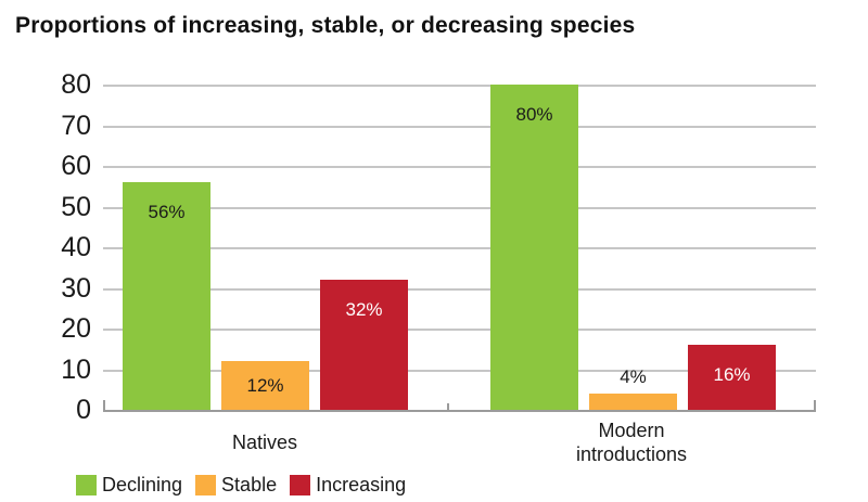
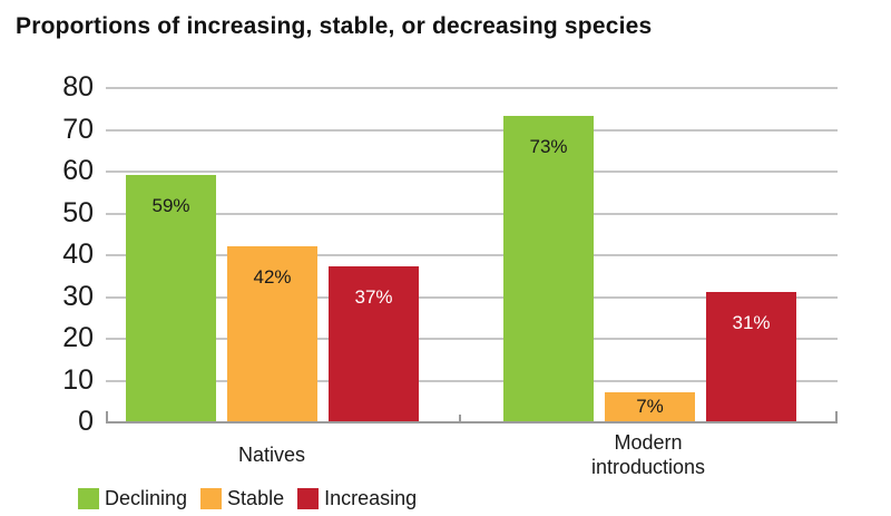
Declining/Natives: 56% -> 59%
Stable/Natives: 12% -> 42%
Increasing/Natives: 32% -> 37%
Declining/Modern introductions: 80% -> 73%
Stable/Modern introductions: 4% -> 7%
Increasing/Modern introductions: 16% -> 31%
